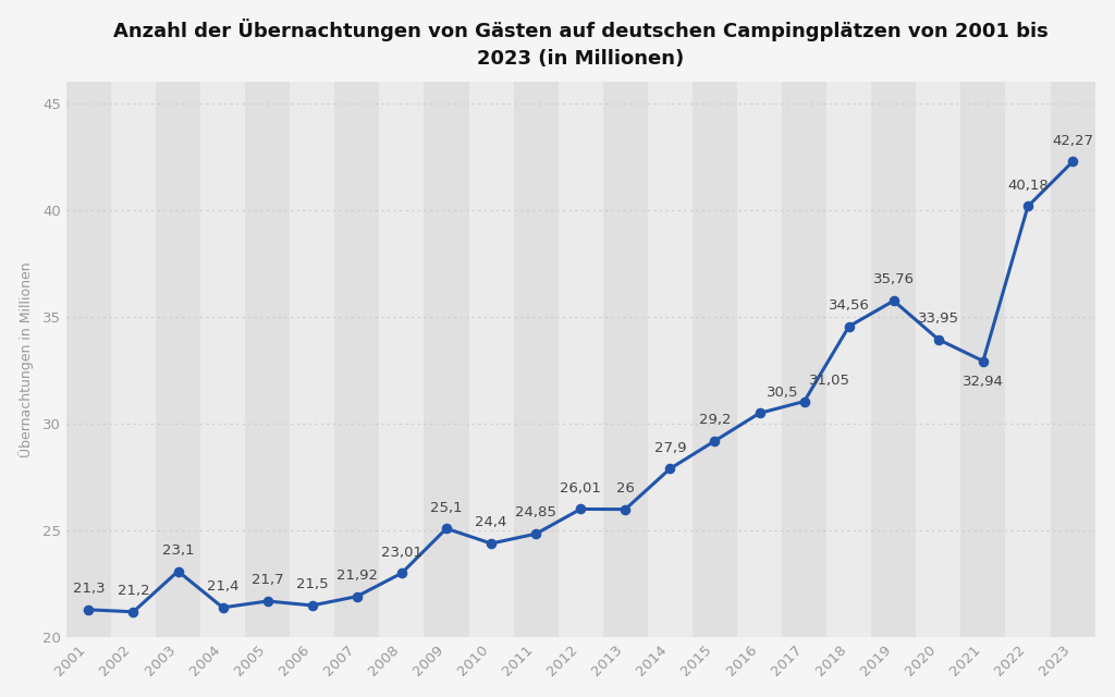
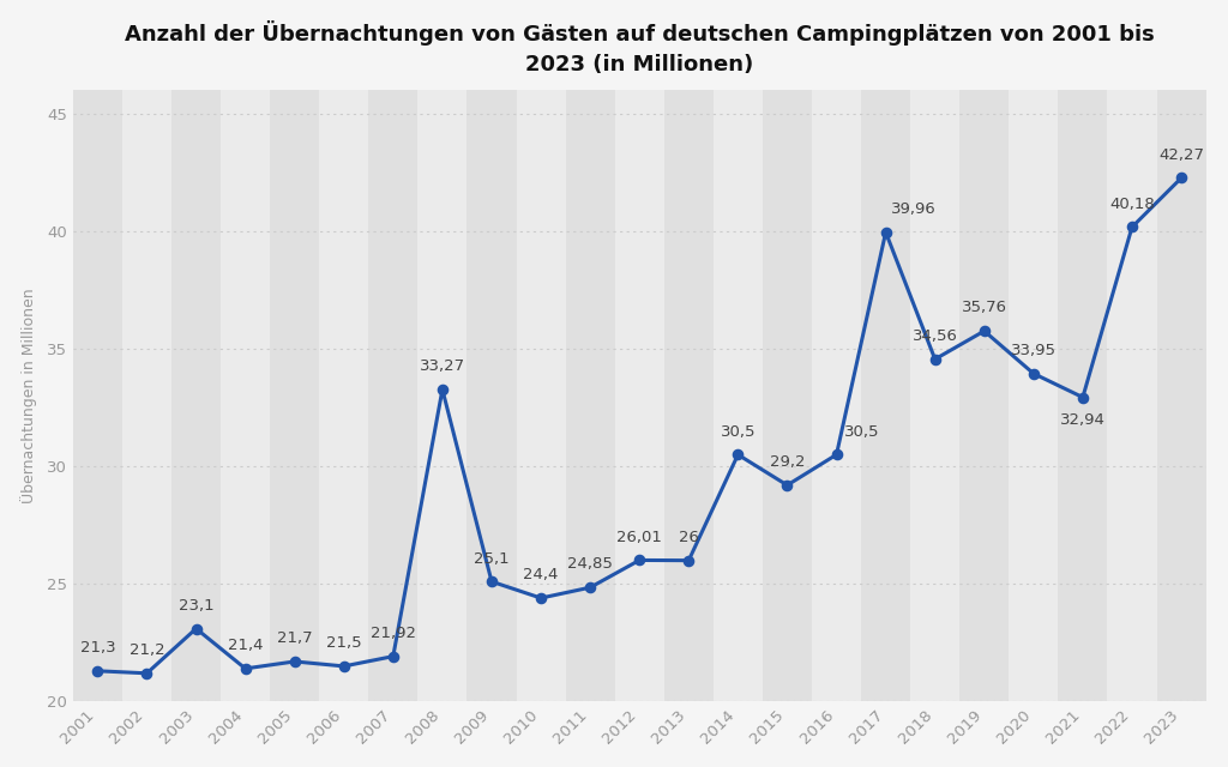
2008: 23,01 -> 33,27
2014: 27,9 -> 30,5
2017: 31,05 -> 39,96
